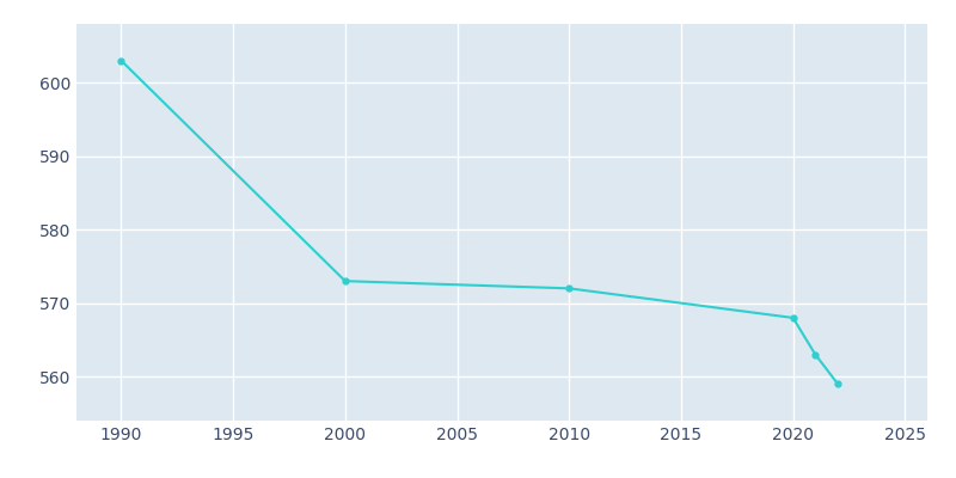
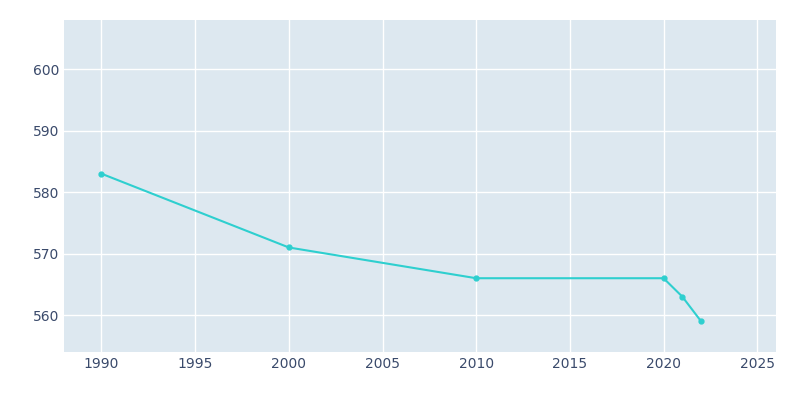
1990: 603 -> 583
2000: 573 -> 571
2010: 572 -> 566
2020: 568 -> 566
